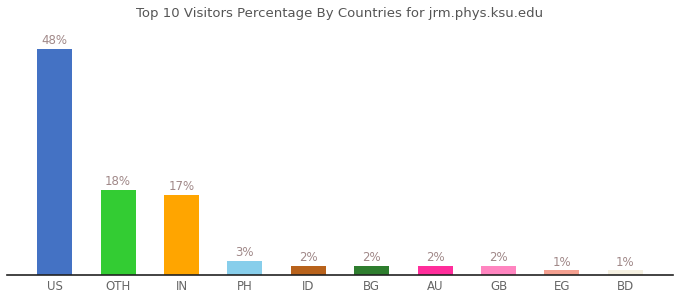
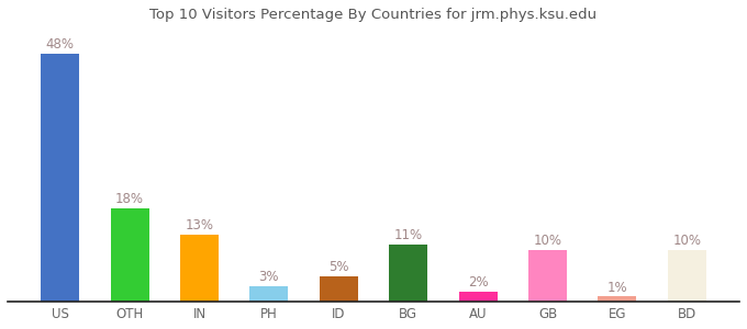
IN: 17% -> 13%
ID: 2% -> 5%
BG: 2% -> 11%
GB: 2% -> 10%
BD: 1% -> 10%
